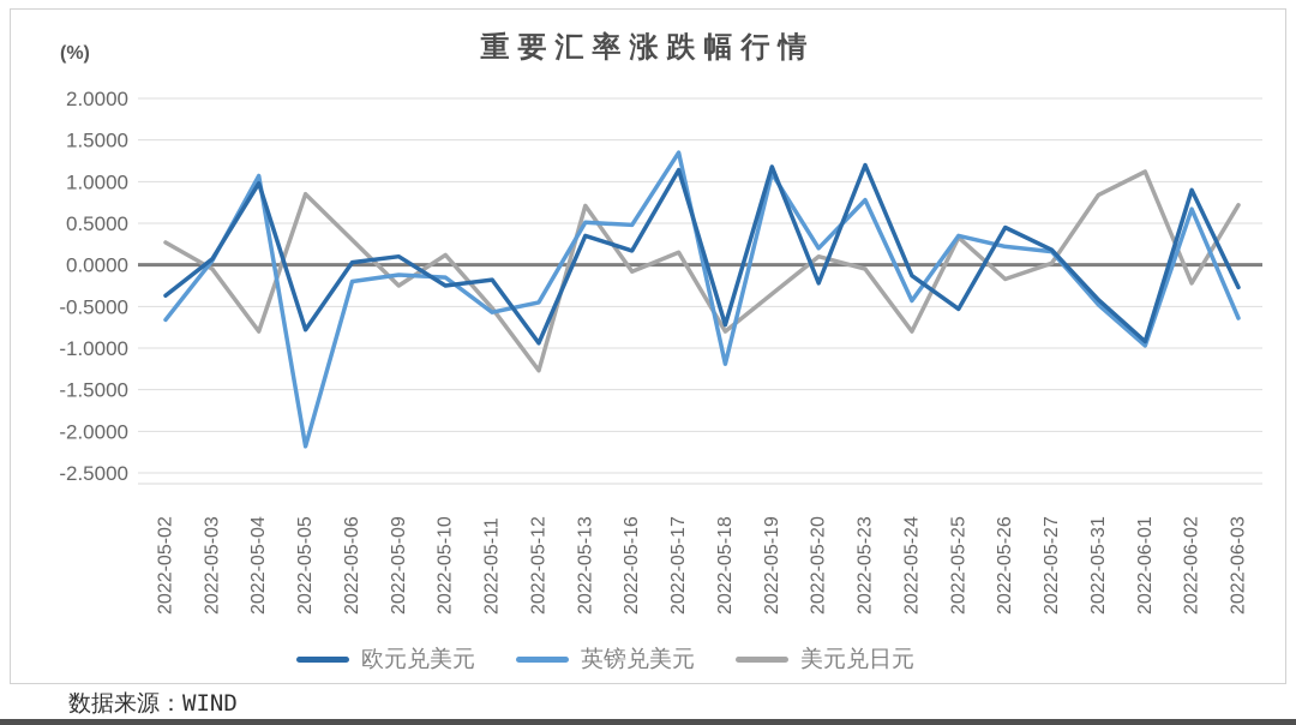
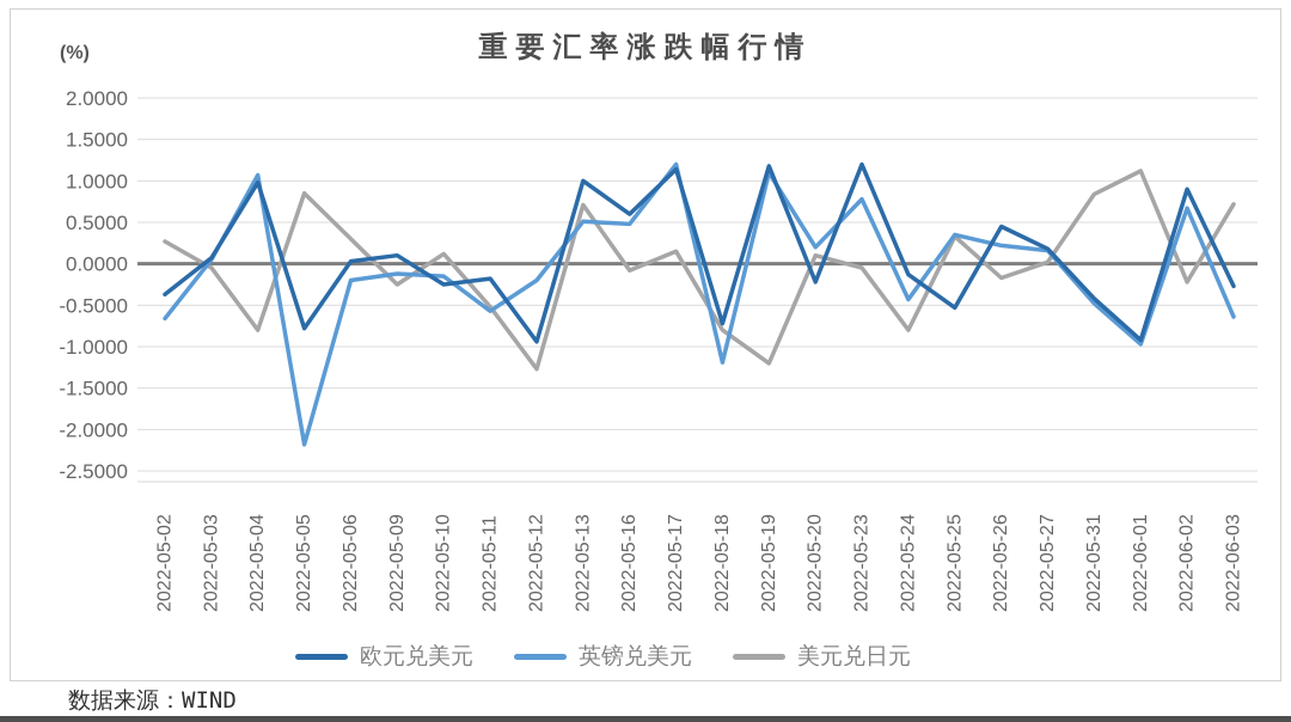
英镑兑美元/2022-05-12: -0.5 -> -0.2
欧元兑美元/2022-05-13: 0.3 -> 1.0
欧元兑美元/2022-05-16: 0.2 -> 0.6
英镑兑美元/2022-05-17: 1.4 -> 1.2
美元兑日元/2022-05-19: -0.3 -> -1.2
